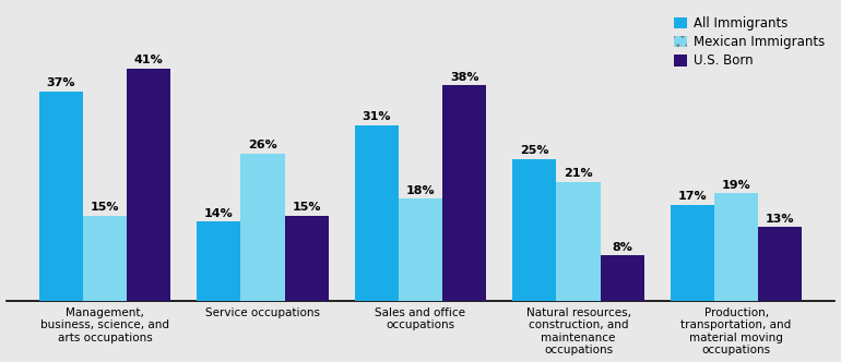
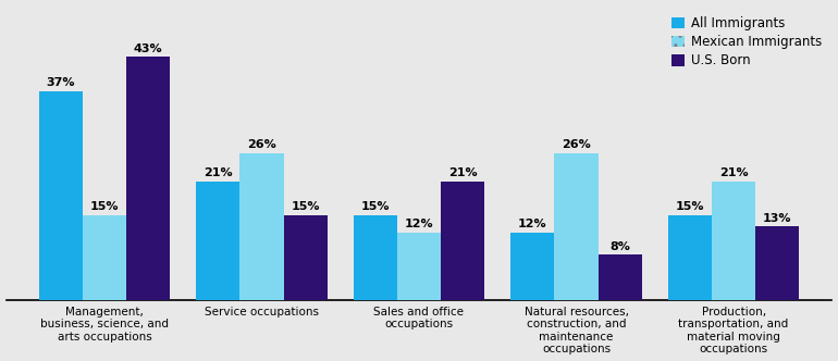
U.S. Born/Management, business, science, and arts occupations: 41% -> 43%
All Immigrants/Service occupations: 14% -> 21%
All Immigrants/Sales and office occupations: 31% -> 15%
Mexican Immigrants/Sales and office occupations: 18% -> 12%
U.S. Born/Sales and office occupations: 38% -> 21%
All Immigrants/Natural resources, construction, and maintenance occupations: 25% -> 12%
Mexican Immigrants/Natural resources, construction, and maintenance occupations: 21% -> 26%
All Immigrants/Production, transportation, and material moving occupations: 17% -> 15%
Mexican Immigrants/Production, transportation, and material moving occupations: 19% -> 21%
